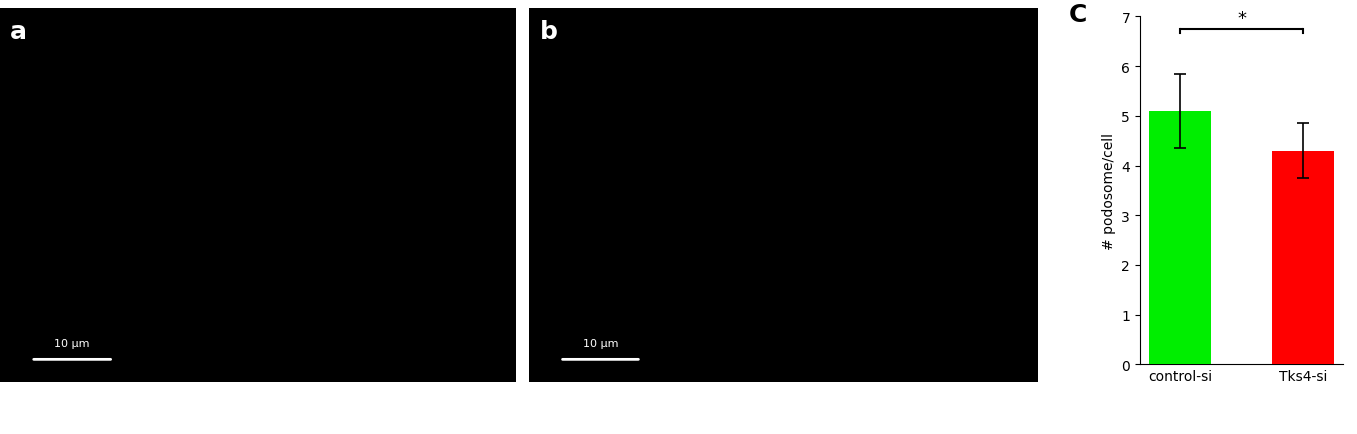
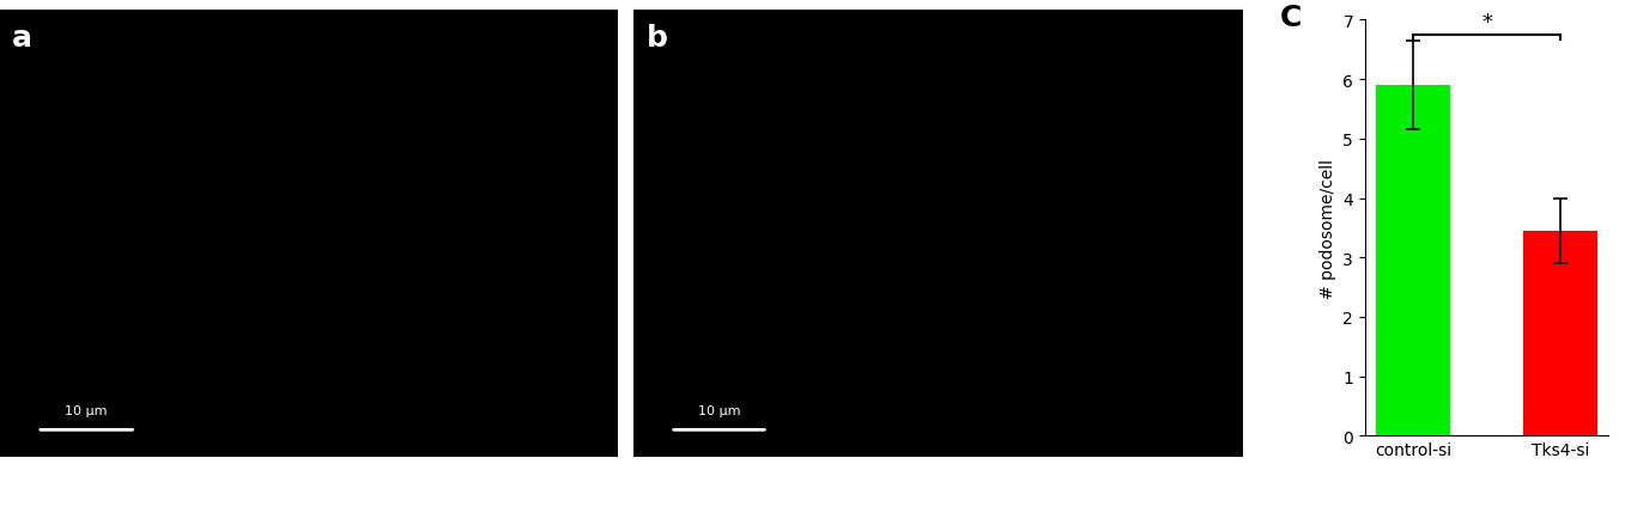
control-si: 5.10 -> 5.90
Tks4-si: 4.30 -> 3.45
